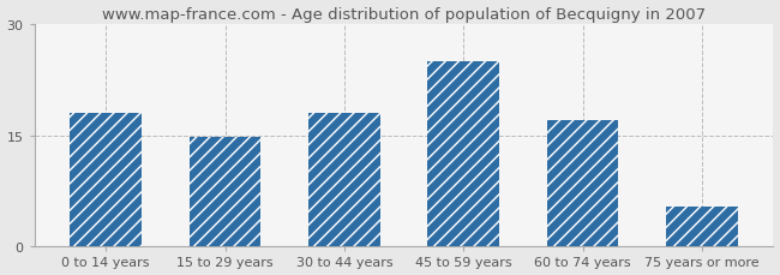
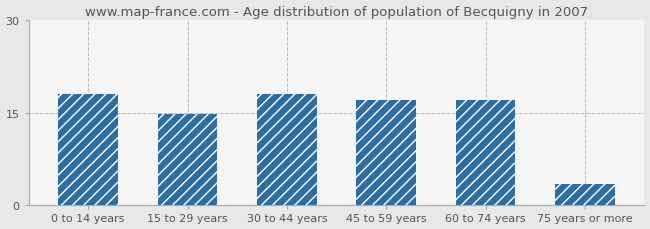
45 to 59 years: 25.0 -> 17.0
75 years or more: 5.4 -> 3.5
